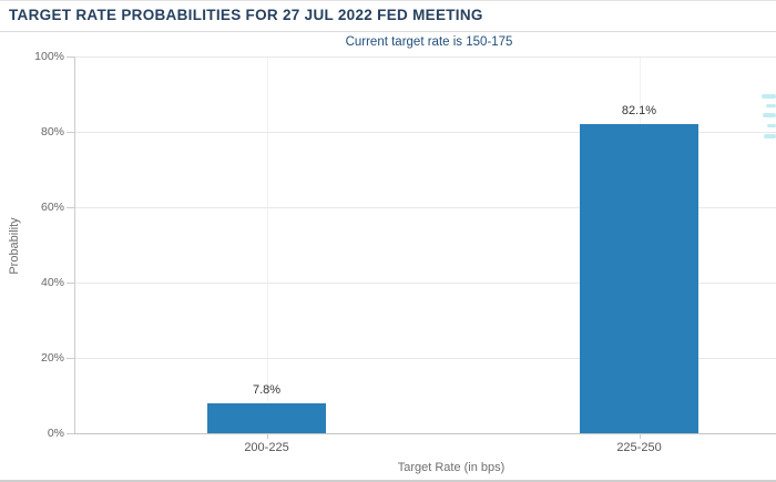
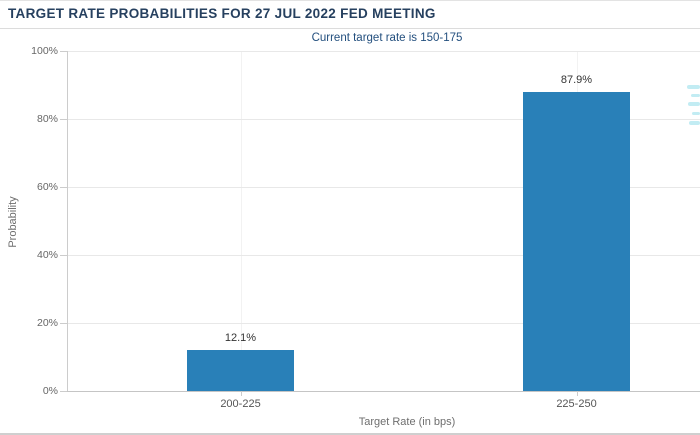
200-225: 7.8% -> 12.1%
225-250: 82.1% -> 87.9%
